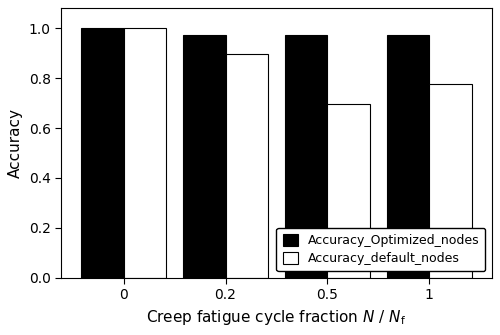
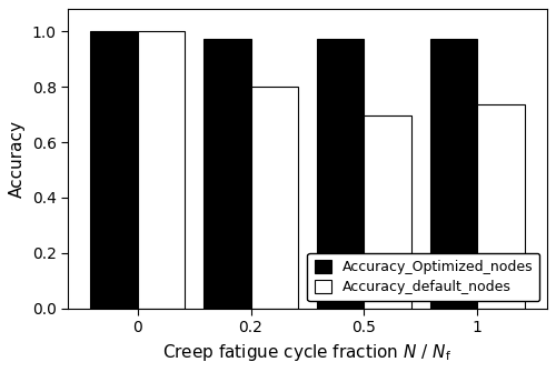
Accuracy_default_nodes/0.2: 0.895 -> 0.802
Accuracy_default_nodes/1: 0.775 -> 0.735
